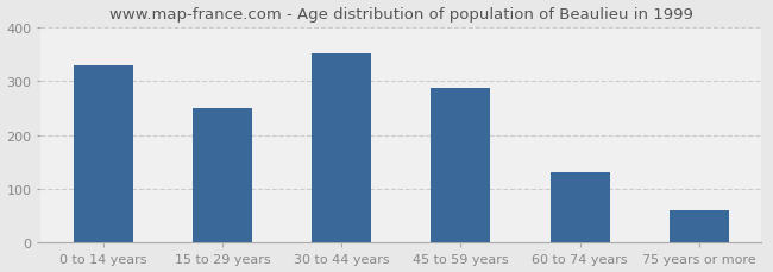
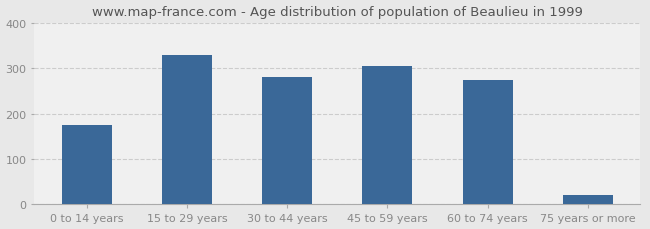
0 to 14 years: 330 -> 175
15 to 29 years: 250 -> 330
30 to 44 years: 352 -> 280
45 to 59 years: 288 -> 305
60 to 74 years: 130 -> 275
75 years or more: 60 -> 20
